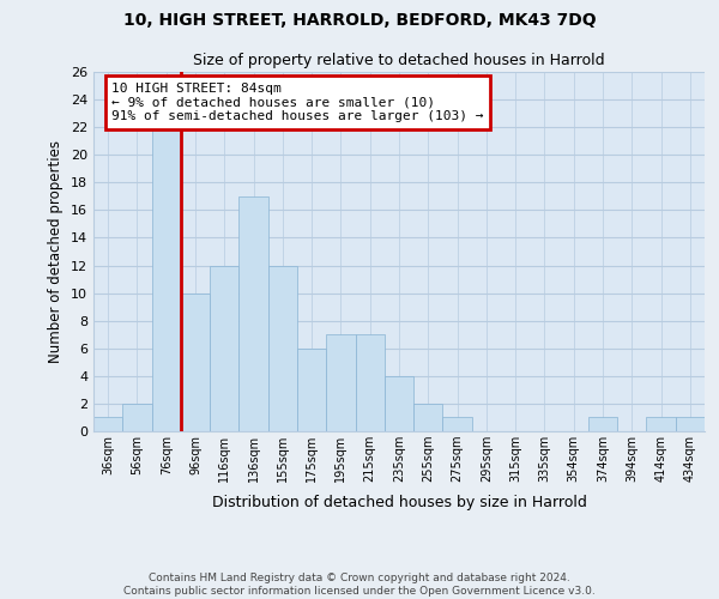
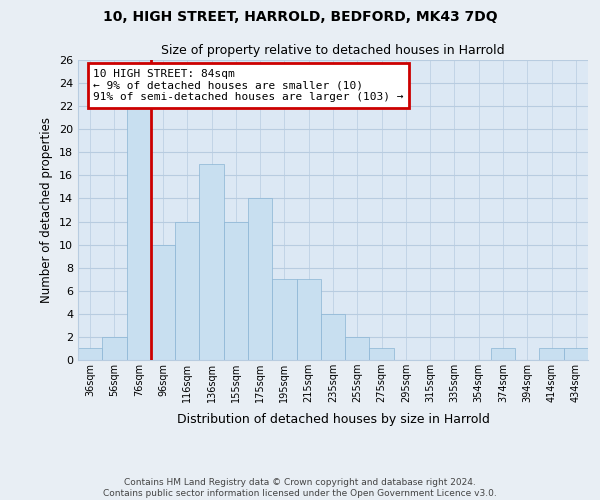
175sqm: 6 -> 14
